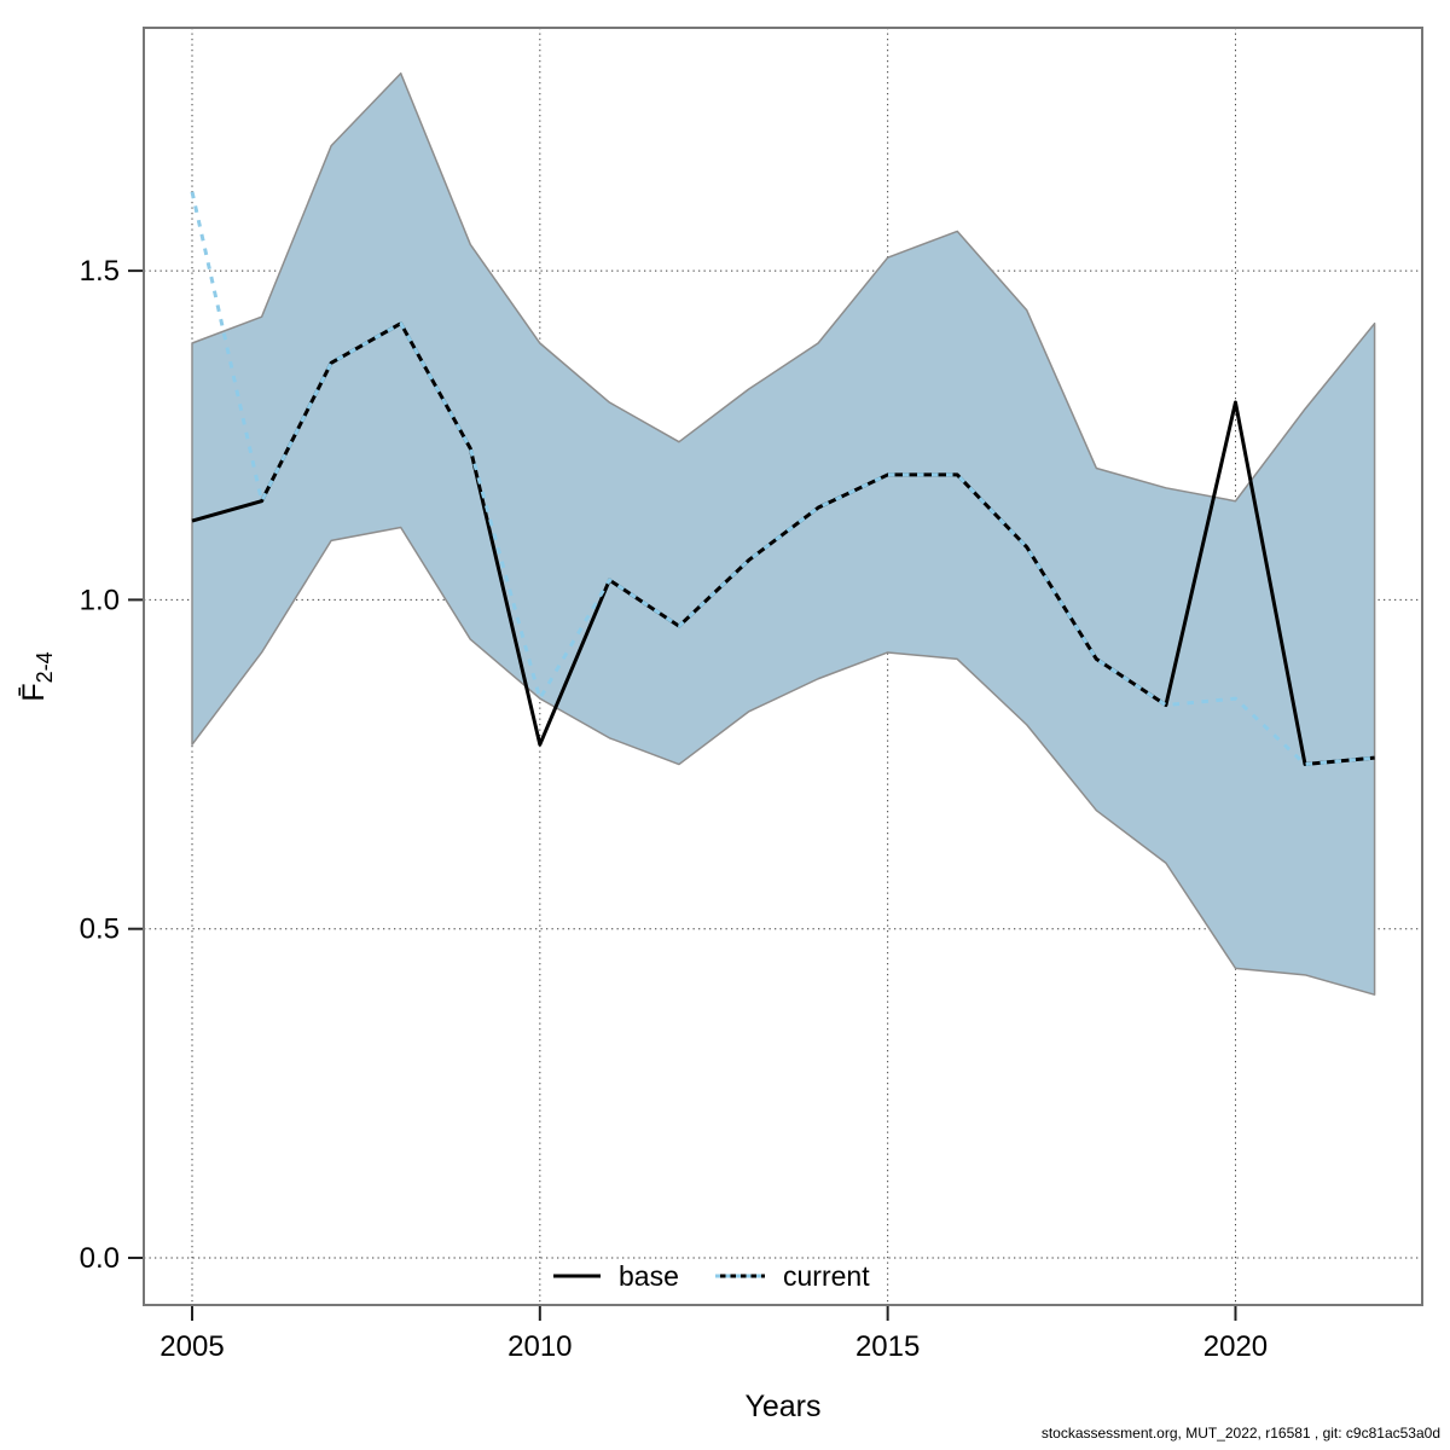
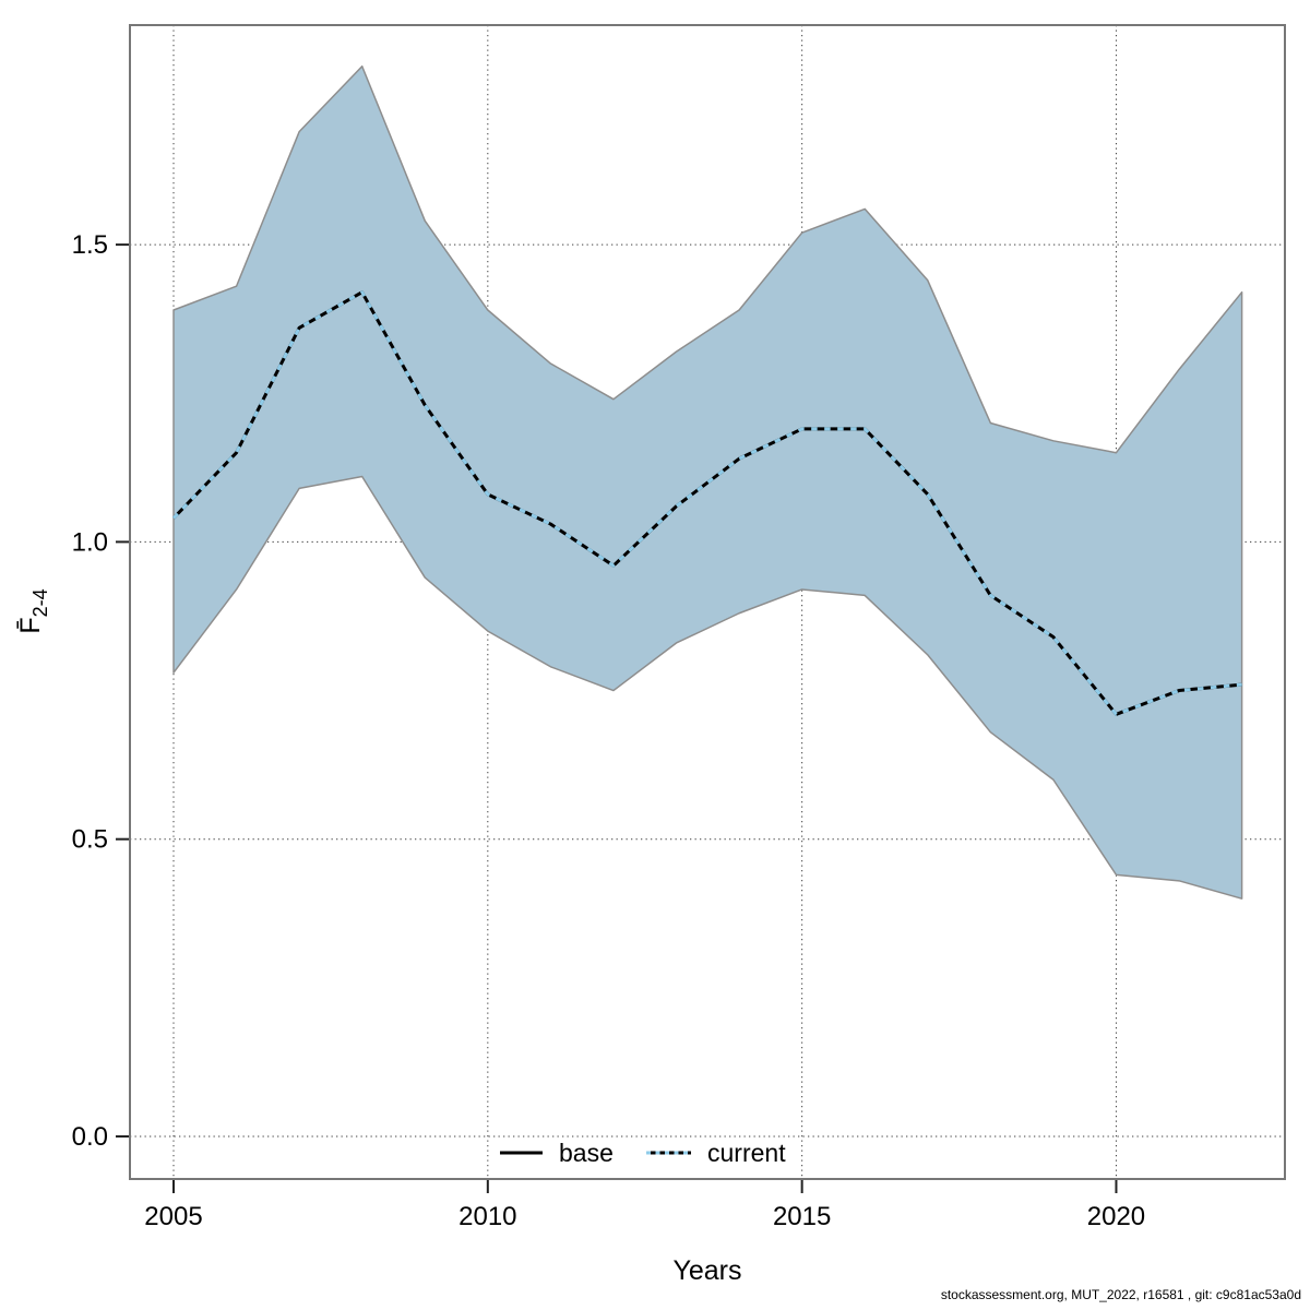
base/2005: 1.12 -> 1.04
current/2005: 1.62 -> 1.04
base/2010: 0.78 -> 1.08
current/2010: 0.85 -> 1.08
base/2020: 1.30 -> 0.71
current/2020: 0.85 -> 0.71
